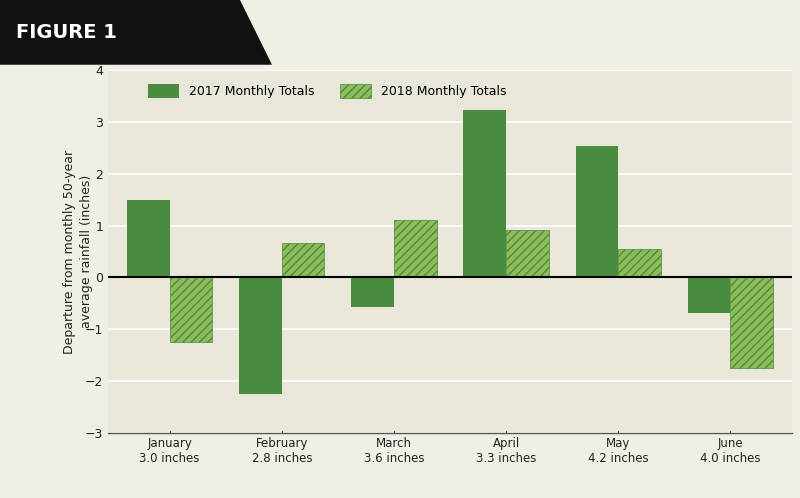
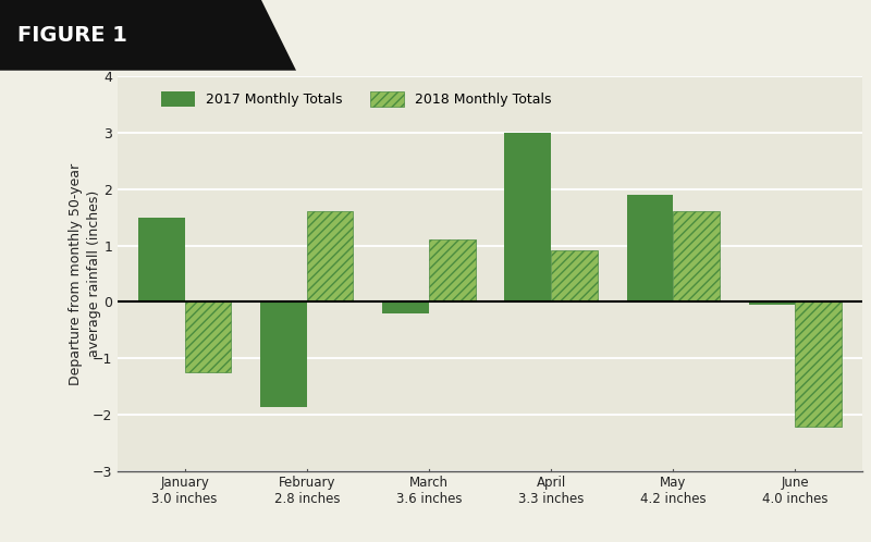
2017 Monthly Totals/February 2.8 inches: -2.24 -> -1.85
2018 Monthly Totals/February 2.8 inches: 0.66 -> 1.60
2017 Monthly Totals/March 3.6 inches: -0.56 -> -0.20
2017 Monthly Totals/April 3.3 inches: 3.22 -> 3.00
2017 Monthly Totals/May 4.2 inches: 2.54 -> 1.90
2018 Monthly Totals/May 4.2 inches: 0.54 -> 1.60
2017 Monthly Totals/June 4.0 inches: -0.68 -> -0.05
2018 Monthly Totals/June 4.0 inches: -1.74 -> -2.20
